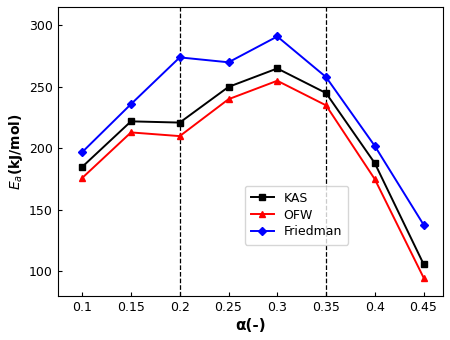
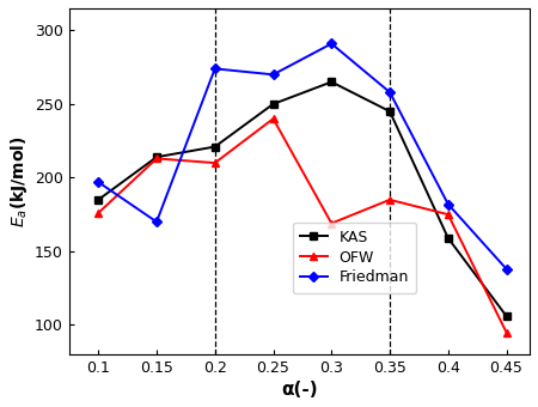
KAS/0.15: 222 -> 214
Friedman/0.15: 236 -> 170
OFW/0.3: 255 -> 169
OFW/0.35: 235 -> 185
KAS/0.4: 188 -> 159
Friedman/0.4: 202 -> 182
